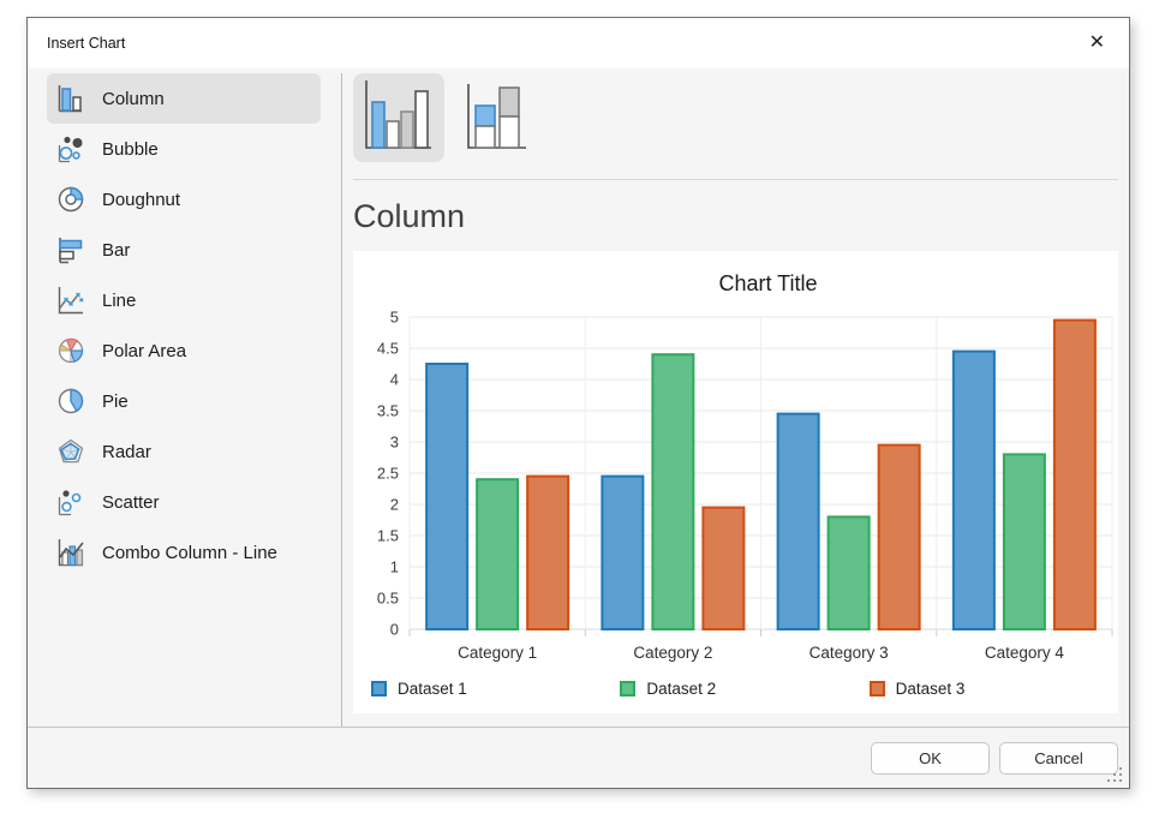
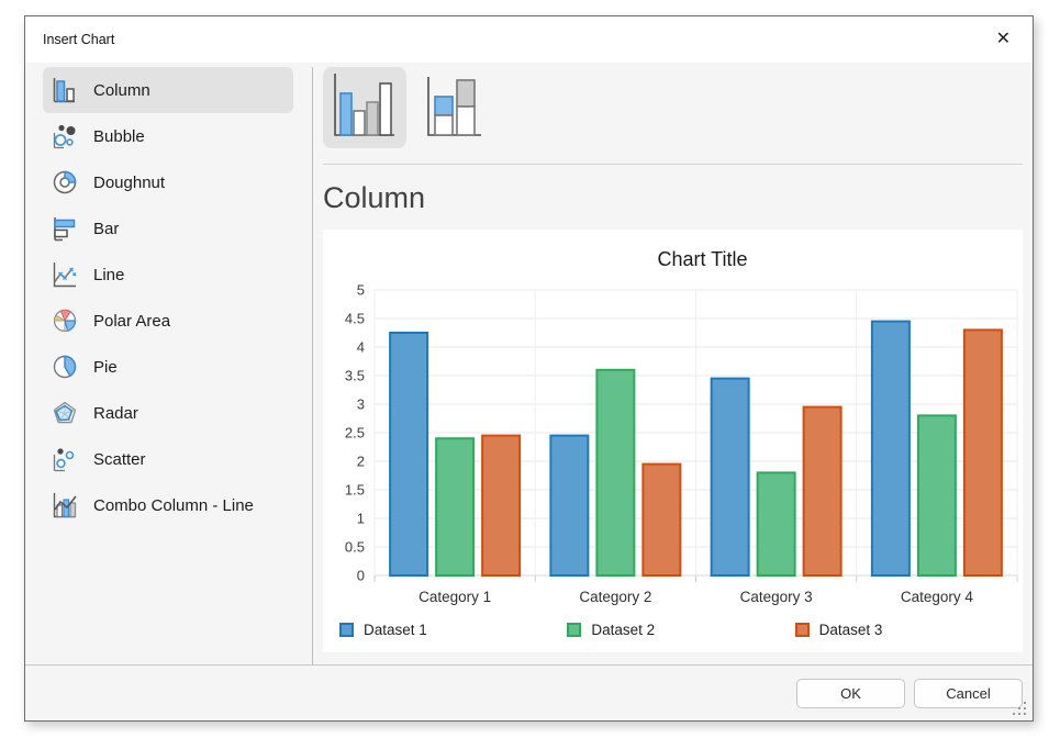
Dataset 2/Category 2: 4.4 -> 3.6
Dataset 3/Category 4: 5.0 -> 4.3
